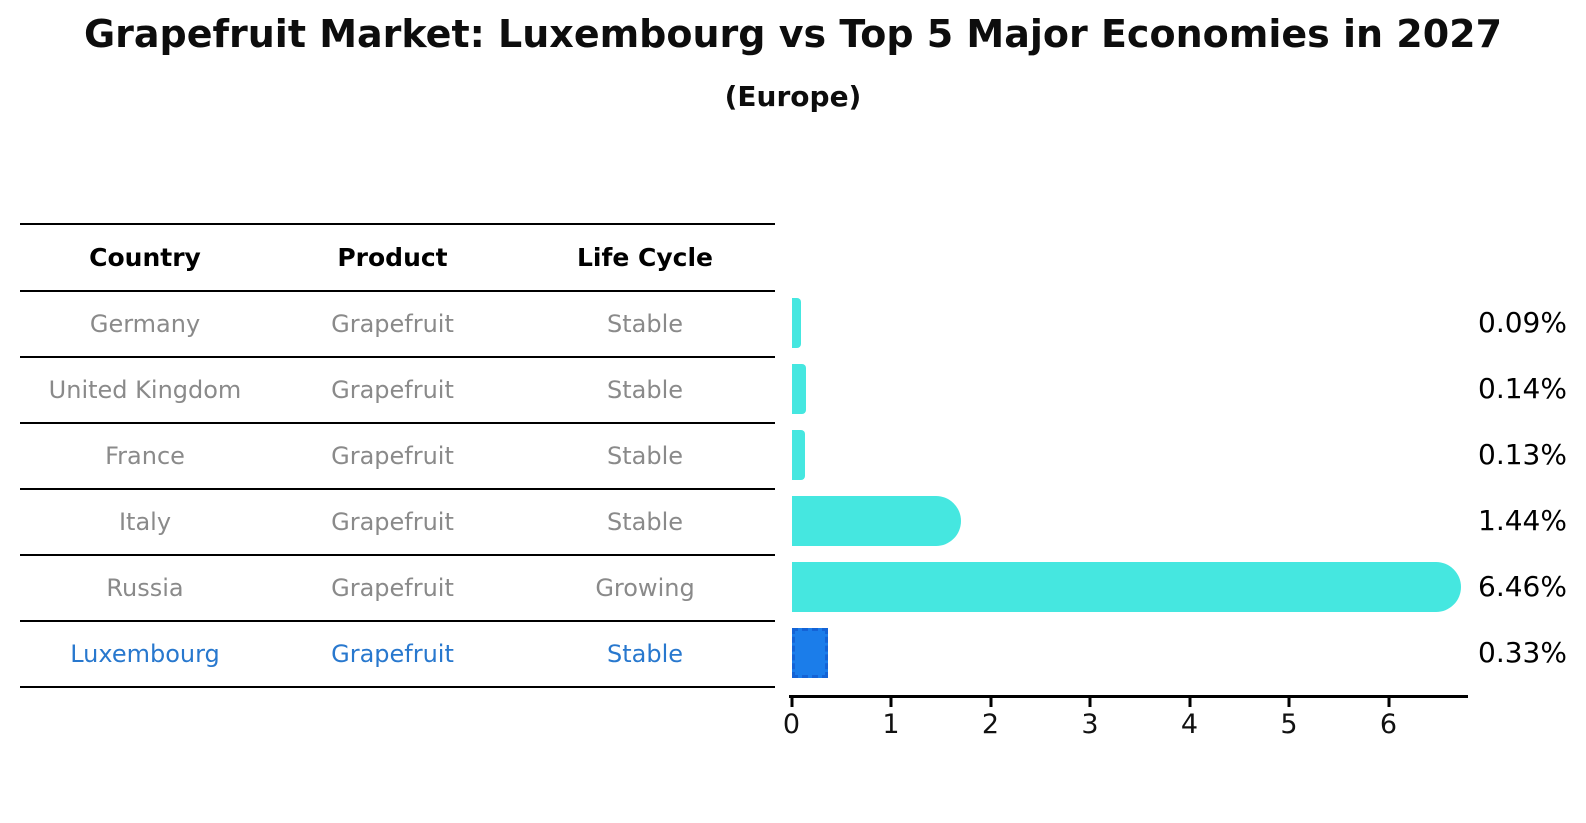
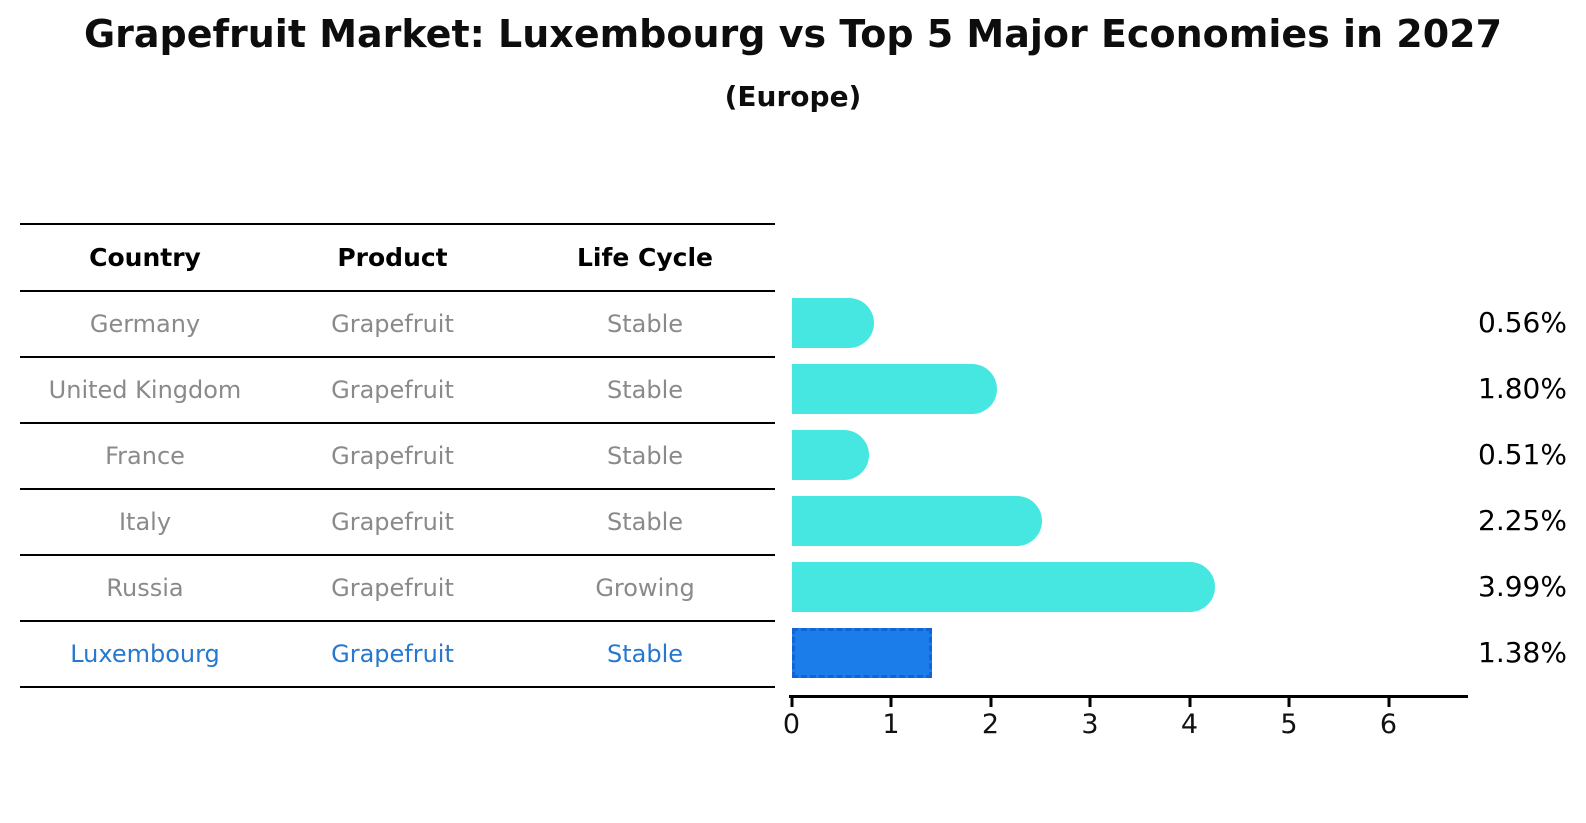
Germany: 0.09% -> 0.56%
United Kingdom: 0.14% -> 1.80%
France: 0.13% -> 0.51%
Italy: 1.44% -> 2.25%
Russia: 6.46% -> 3.99%
Luxembourg: 0.33% -> 1.38%
